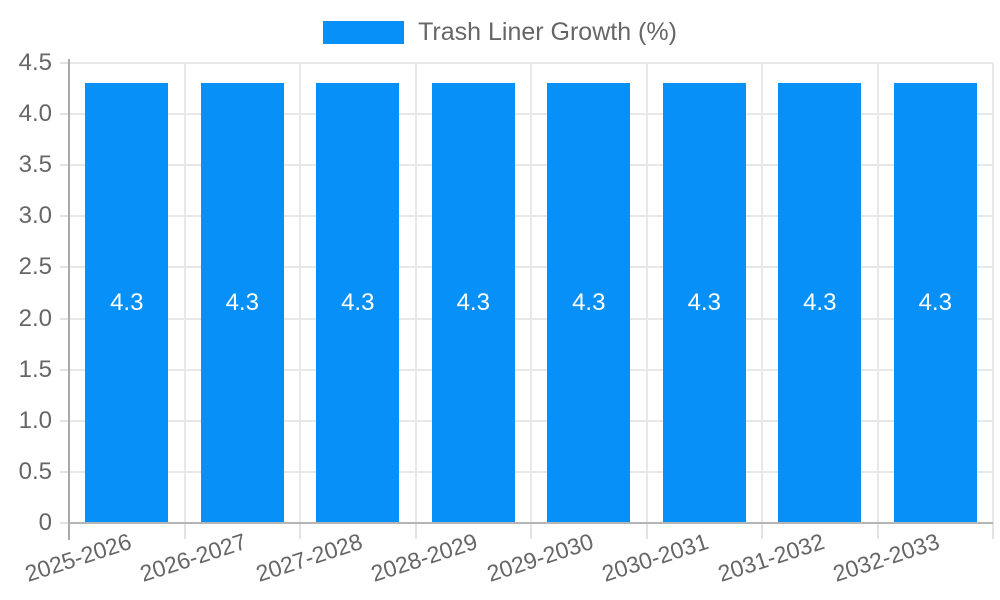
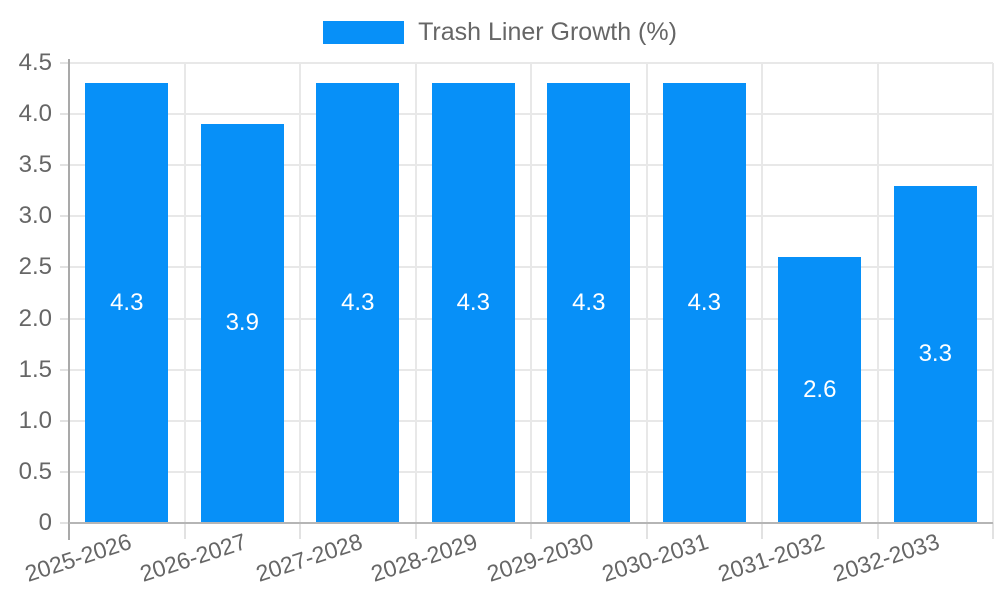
2026-2027: 4.3 -> 3.9
2031-2032: 4.3 -> 2.6
2032-2033: 4.3 -> 3.3
